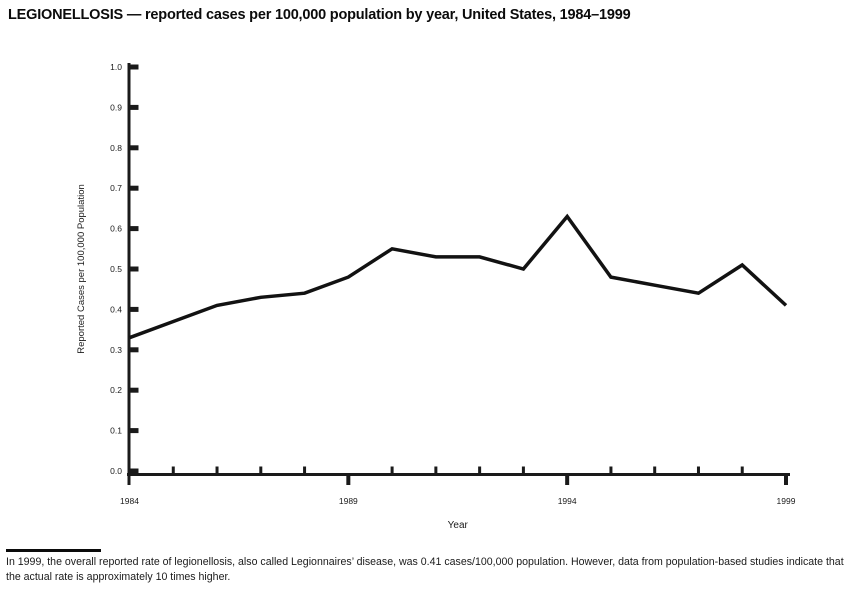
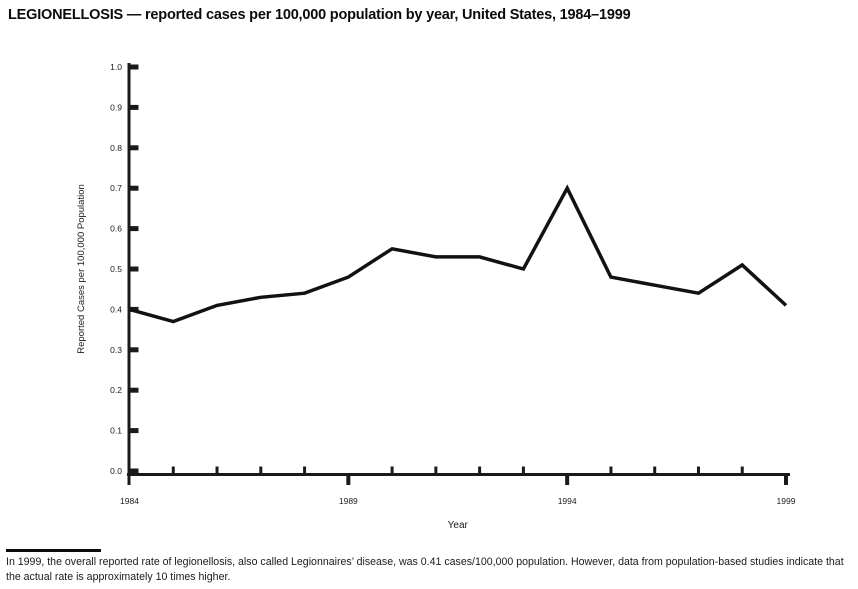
1984: 0.33 -> 0.40
1994: 0.63 -> 0.70
